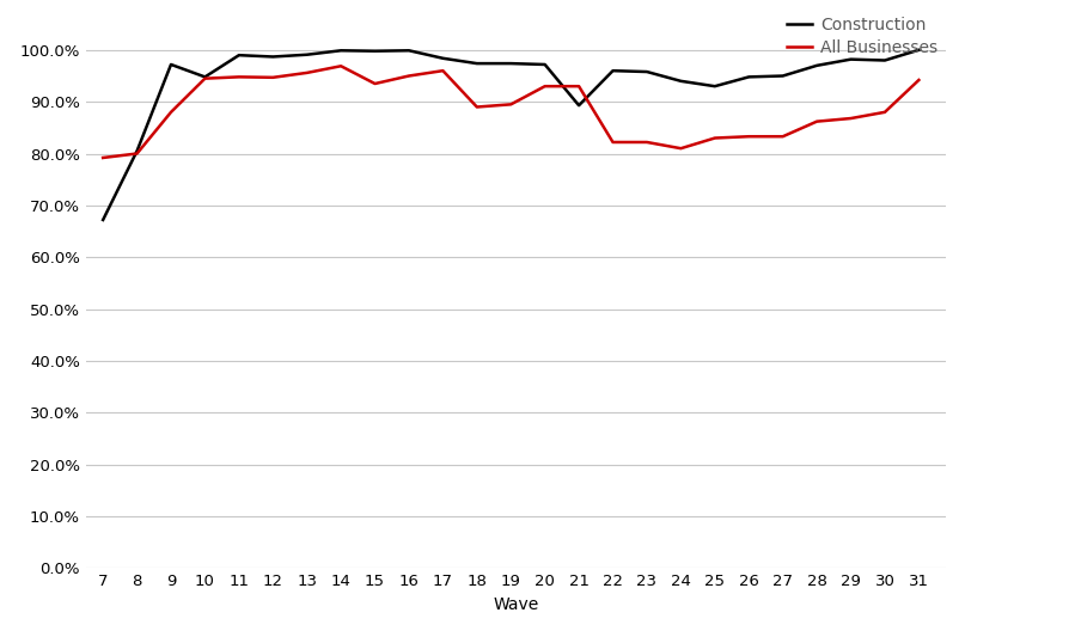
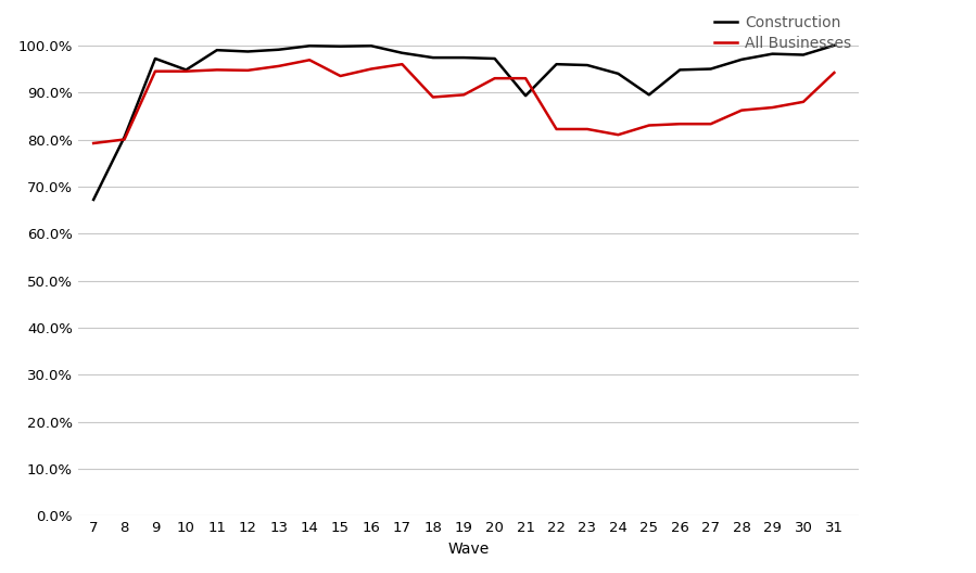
All Businesses/9: 88.0% -> 94.5%
Construction/25: 93.0% -> 89.5%
